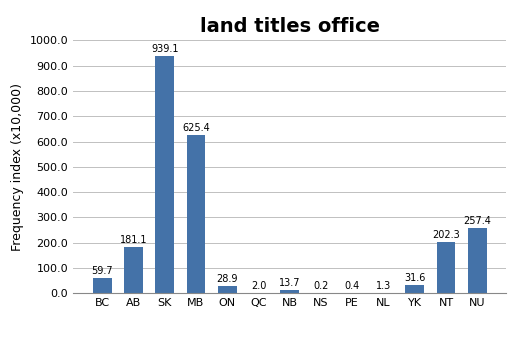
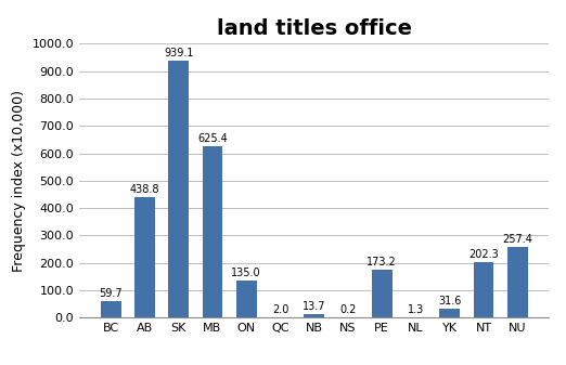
AB: 181.1 -> 438.8
ON: 28.9 -> 135.0
PE: 0.4 -> 173.2
